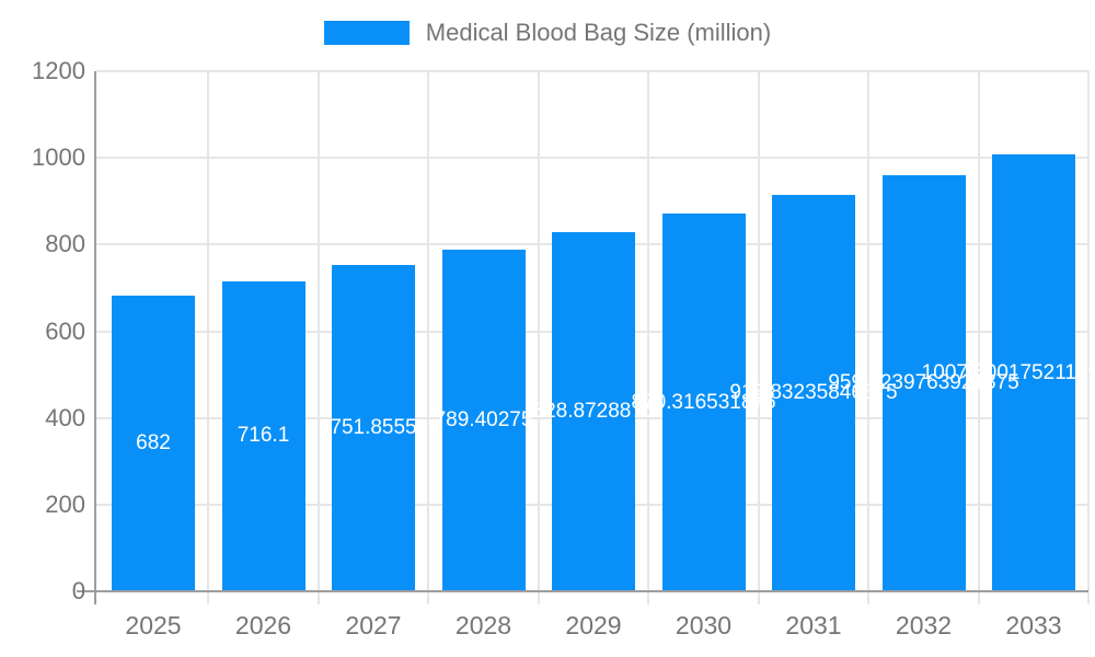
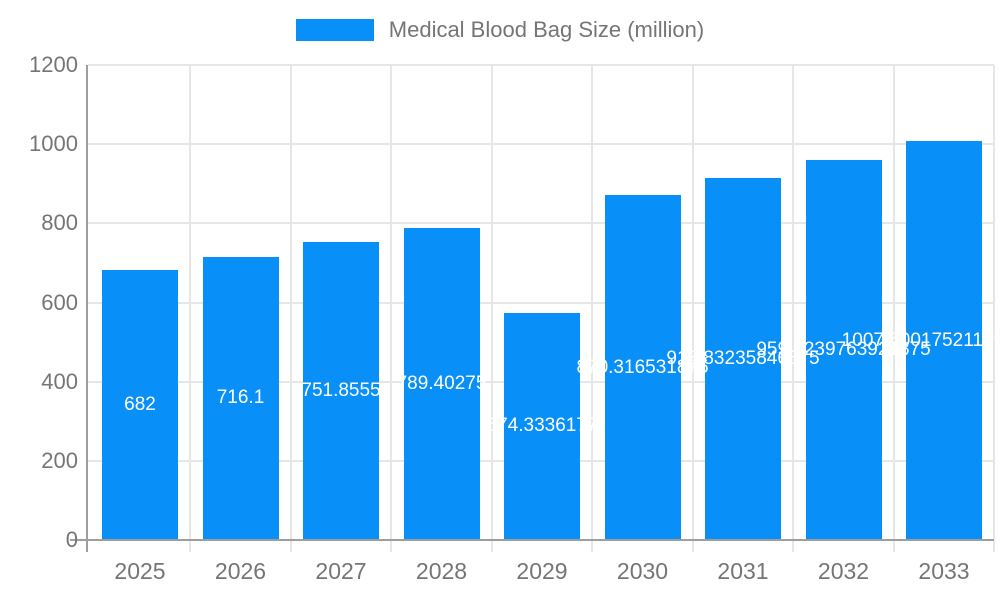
2029: 828.8728875 -> 574.3336177
